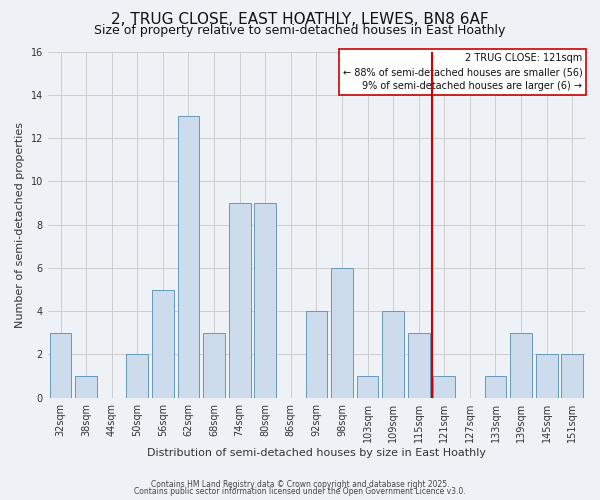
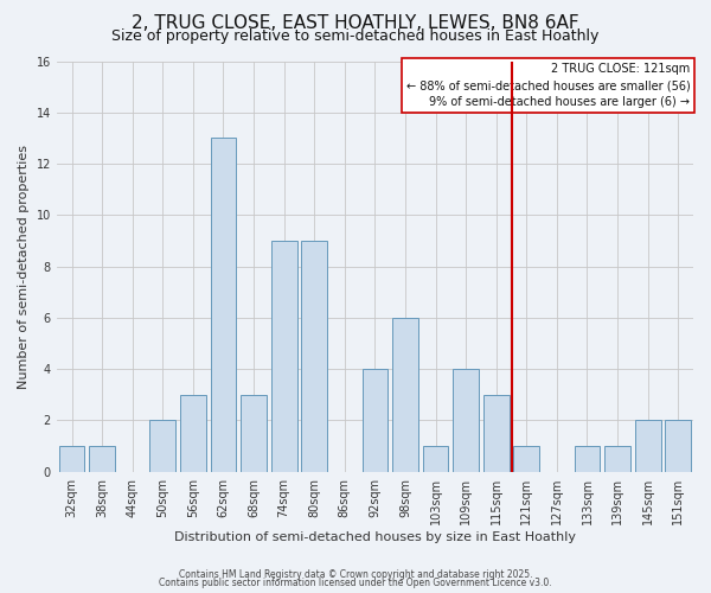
32sqm: 3 -> 1
56sqm: 5 -> 3
139sqm: 3 -> 1
